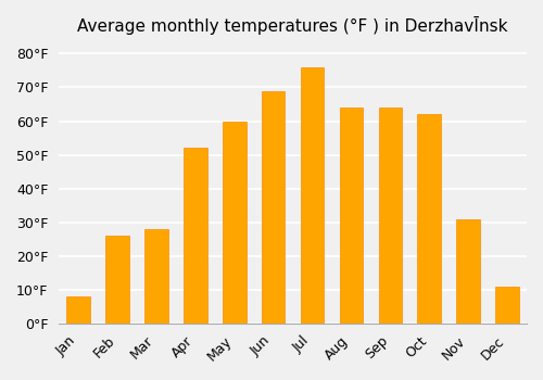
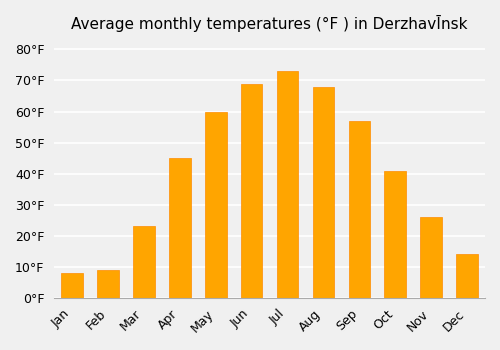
Feb: 26°F -> 9°F
Mar: 28°F -> 23°F
Apr: 52°F -> 45°F
Jul: 76°F -> 73°F
Aug: 64°F -> 68°F
Sep: 64°F -> 57°F
Oct: 62°F -> 41°F
Nov: 31°F -> 26°F
Dec: 11°F -> 14°F
